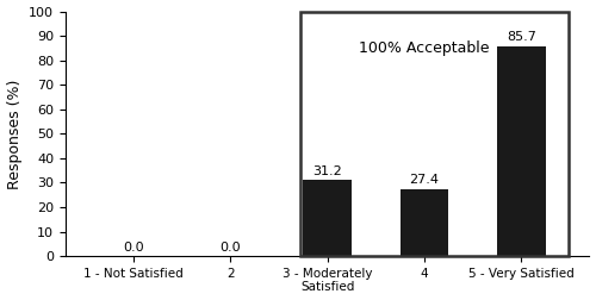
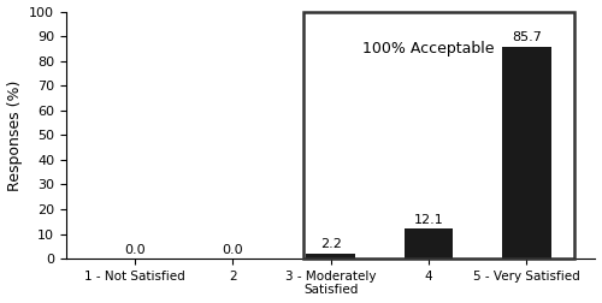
3 - Moderately Satisfied: 31.2 -> 2.2
4: 27.4 -> 12.1
